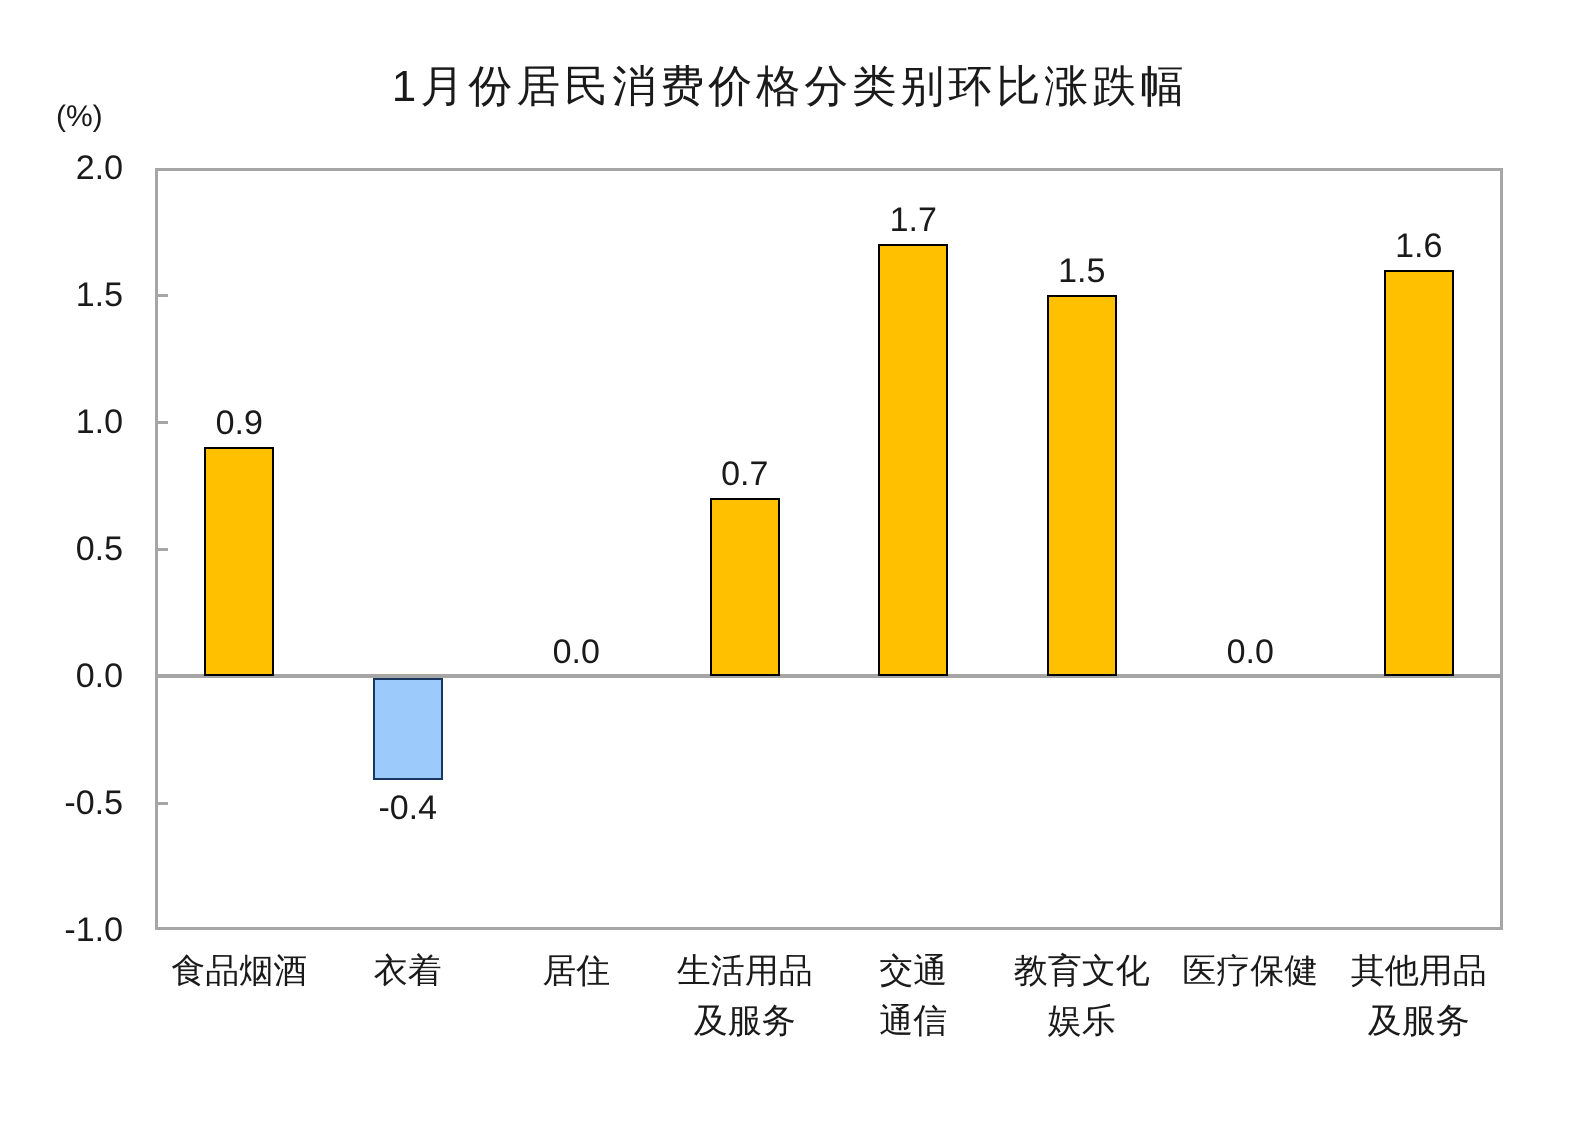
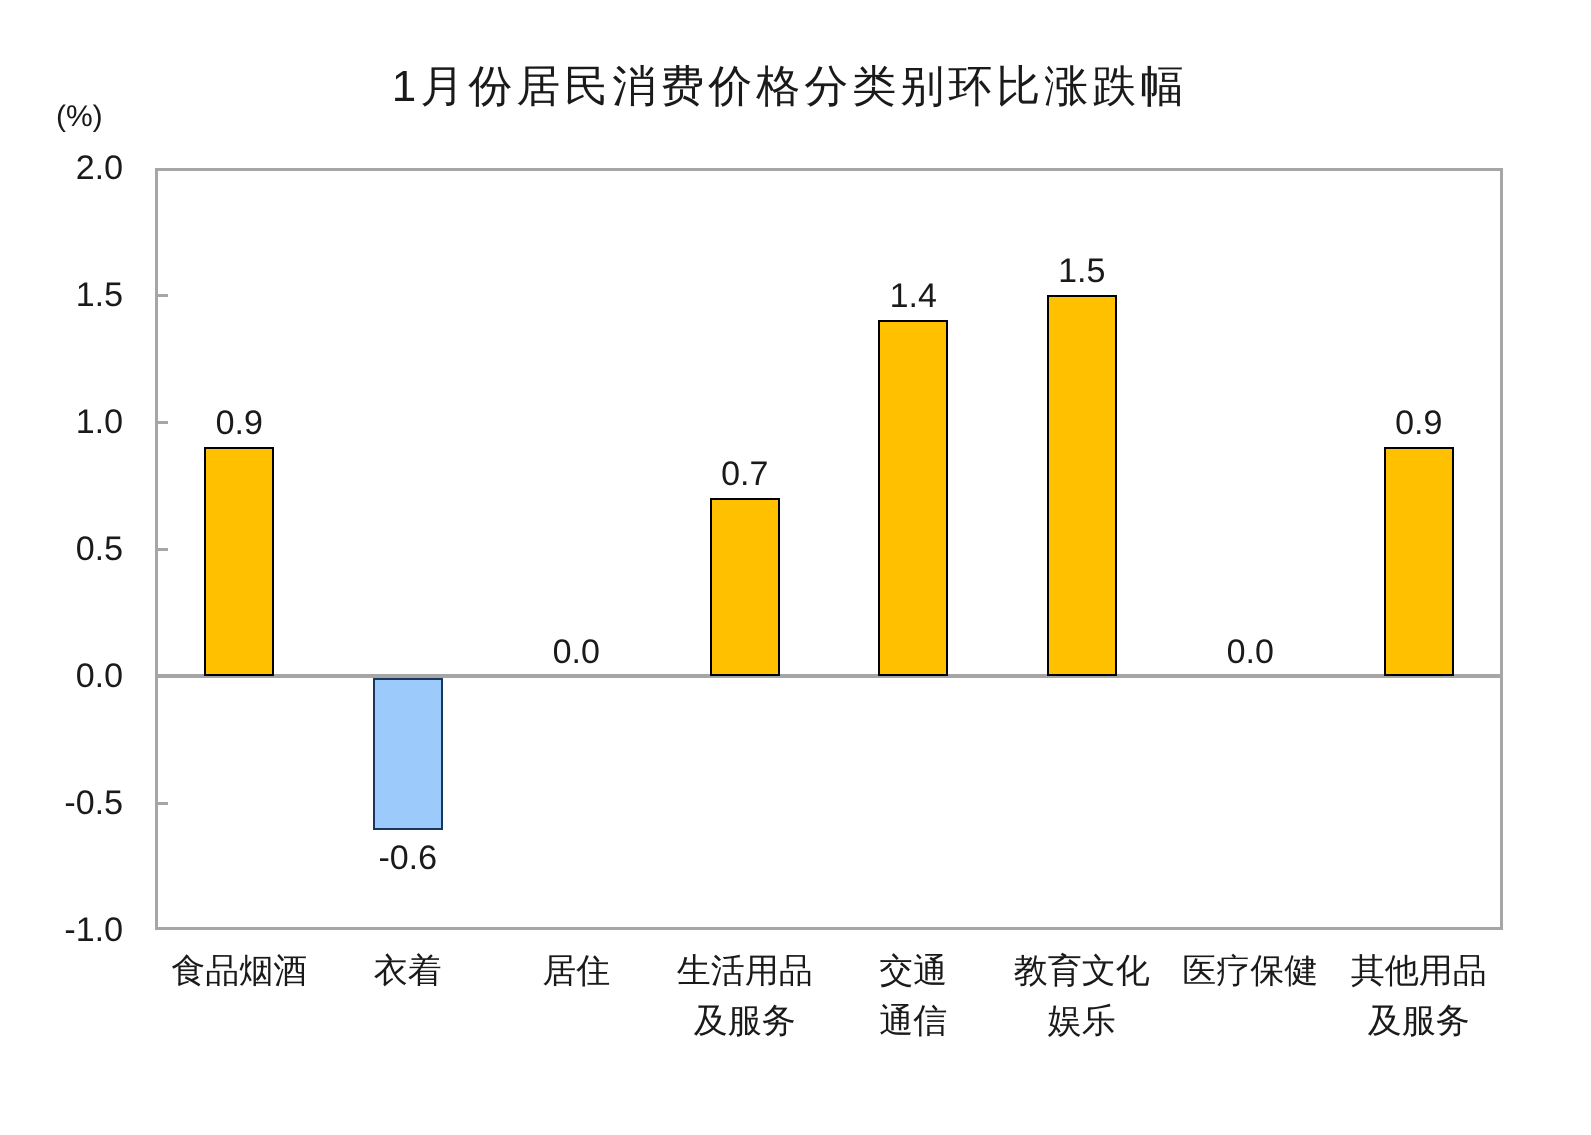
衣着: -0.4 -> -0.6
交通 通信: 1.7 -> 1.4
其他用品 及服务: 1.6 -> 0.9
